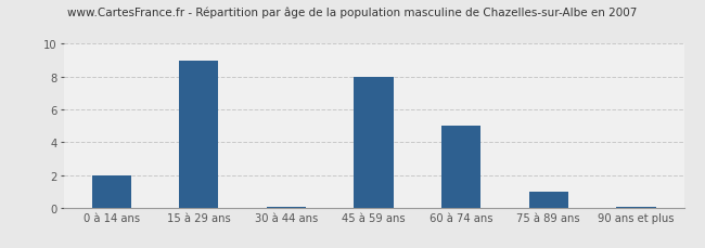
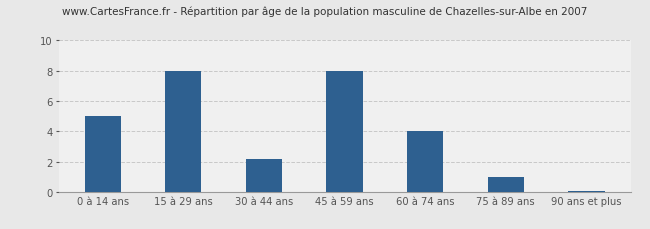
0 à 14 ans: 2.0 -> 5.0
15 à 29 ans: 9.0 -> 8.0
30 à 44 ans: 0.1 -> 2.2
60 à 74 ans: 5.0 -> 4.0
